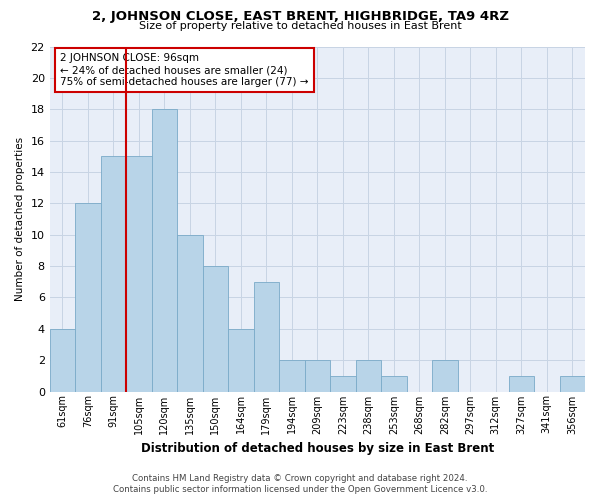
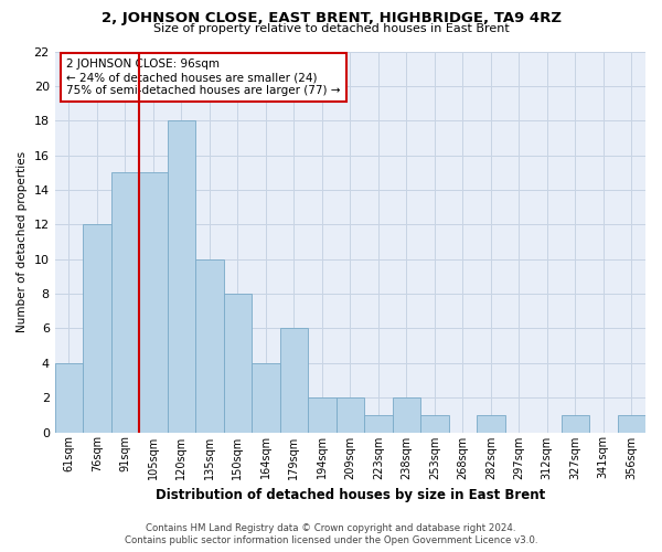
179sqm: 7 -> 6
282sqm: 2 -> 1
